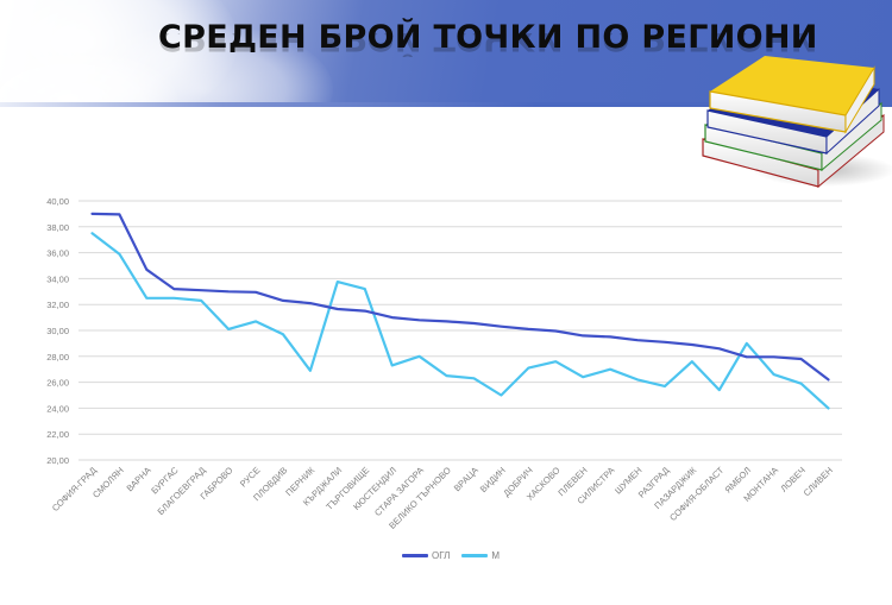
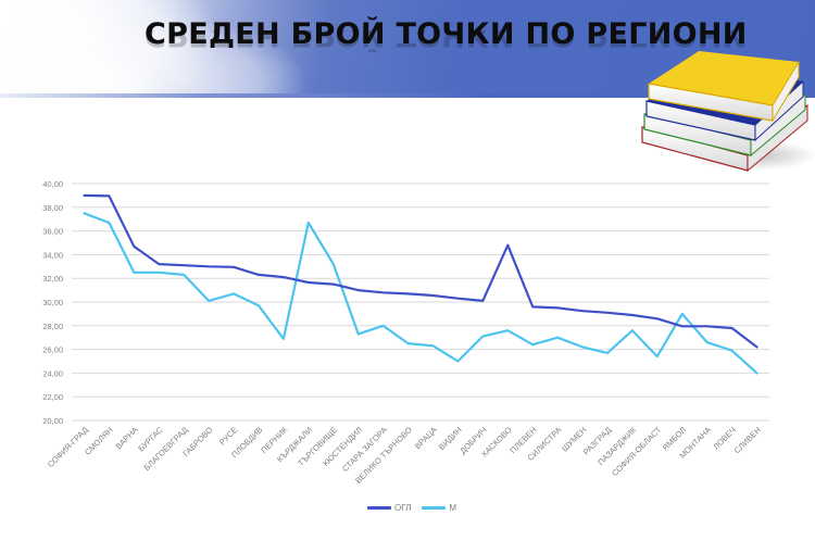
М/СМОЛЯН: 35,9 -> 36,7
М/КЪРДЖАЛИ: 33,8 -> 36,7
ОГЛ/ХАСКОВО: 29,9 -> 34,8
